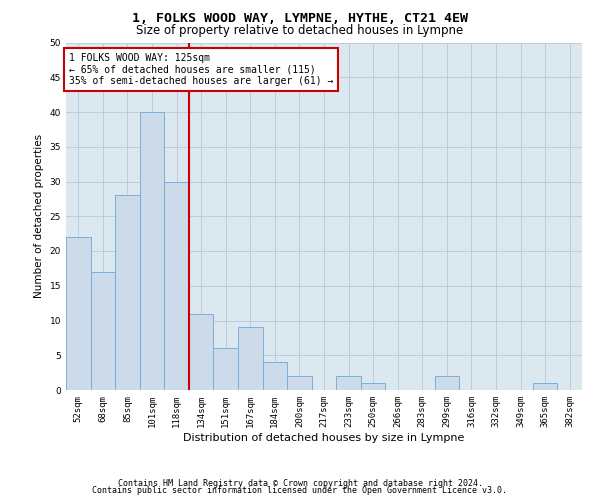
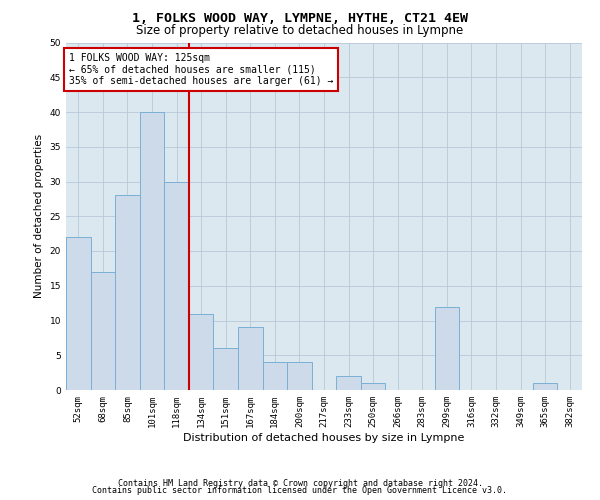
200sqm: 2 -> 4
299sqm: 2 -> 12
